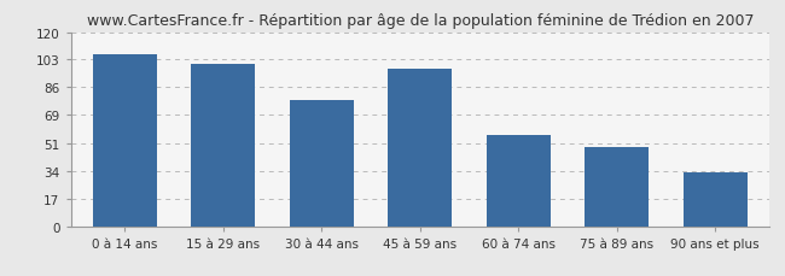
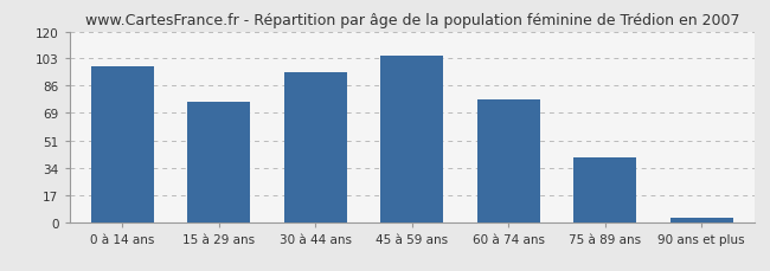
0 à 14 ans: 106 -> 98
15 à 29 ans: 100 -> 76
30 à 44 ans: 78 -> 94
45 à 59 ans: 97 -> 105
60 à 74 ans: 56 -> 77
75 à 89 ans: 49 -> 41
90 ans et plus: 33 -> 3
